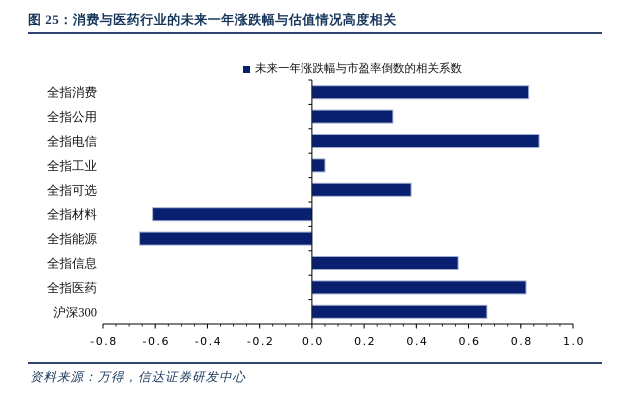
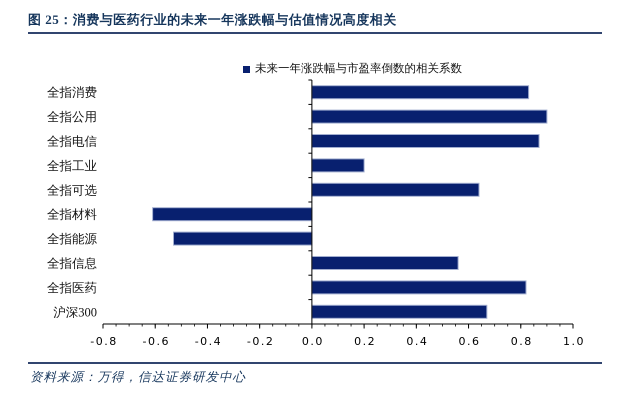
全指公用: 0.31 -> 0.90
全指工业: 0.05 -> 0.20
全指可选: 0.38 -> 0.64
全指能源: -0.66 -> -0.53
